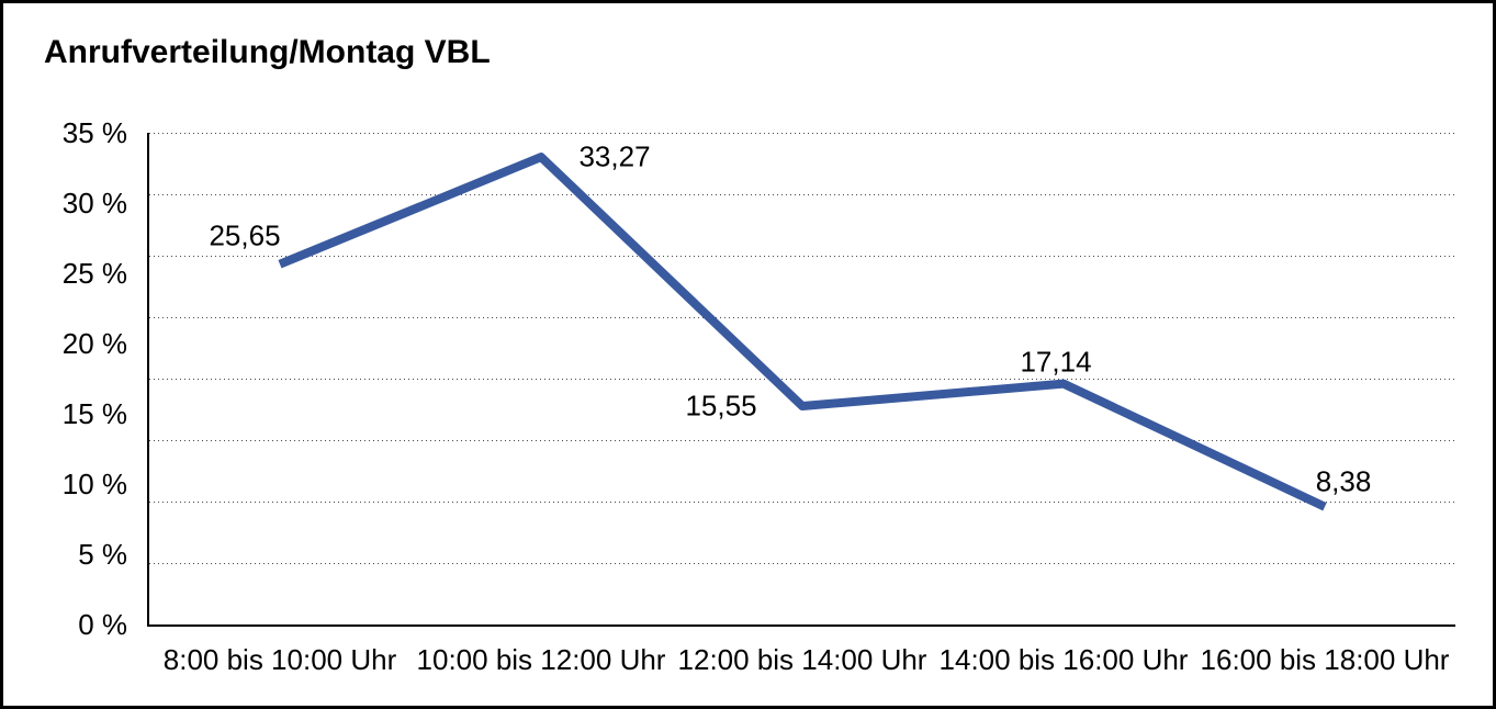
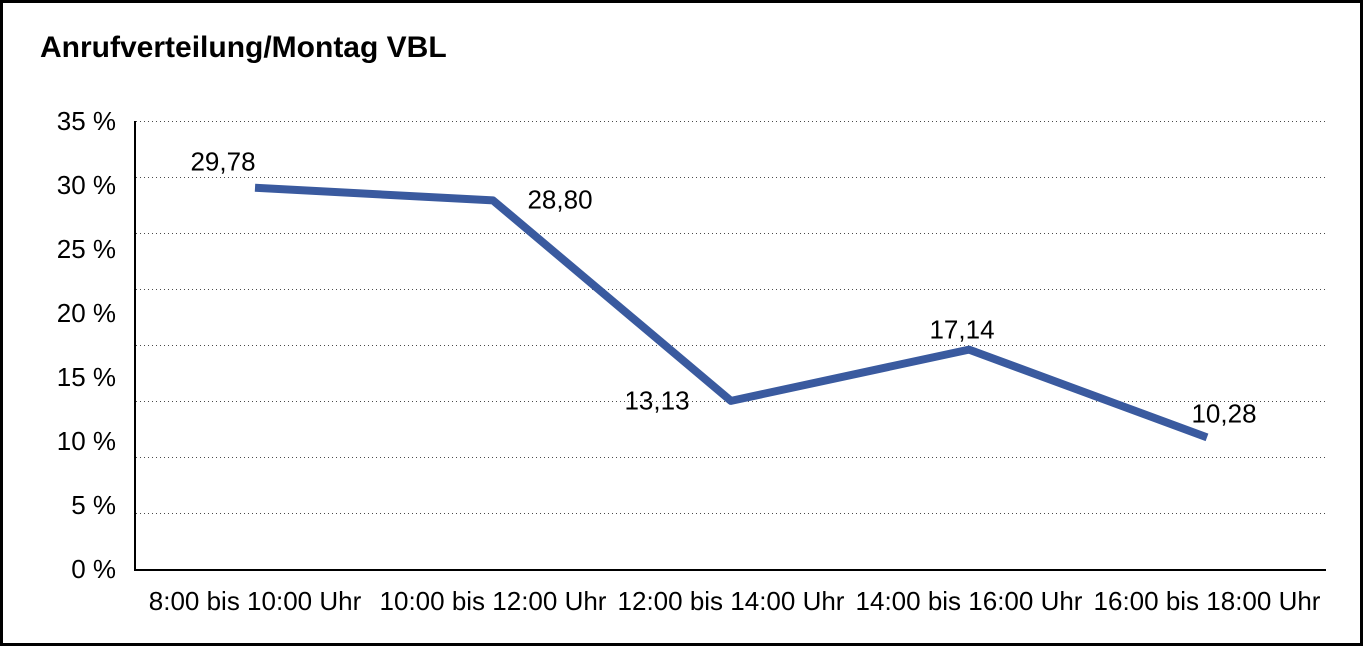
8:00 bis 10:00 Uhr: 25,65 -> 29,78
10:00 bis 12:00 Uhr: 33,27 -> 28,80
12:00 bis 14:00 Uhr: 15,55 -> 13,13
16:00 bis 18:00 Uhr: 8,38 -> 10,28
